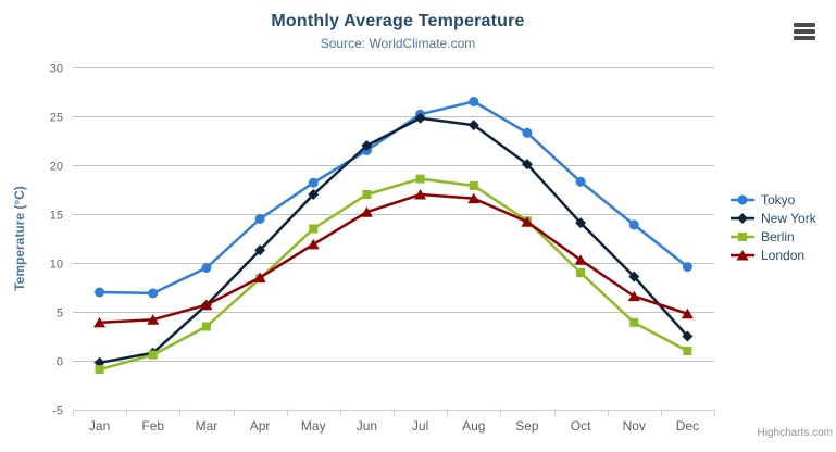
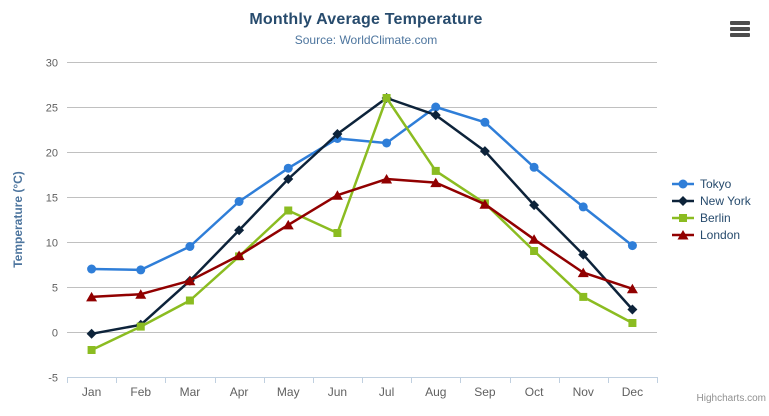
Berlin/Jan: -1 -> -2
Berlin/Jun: 17 -> 11
Tokyo/Jul: 25 -> 21
New York/Jul: 25 -> 26
Berlin/Jul: 19 -> 26
Tokyo/Aug: 26 -> 25
